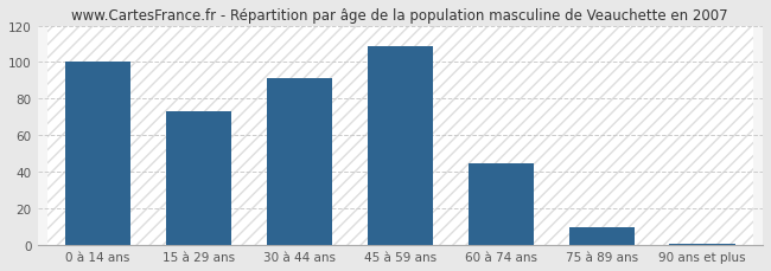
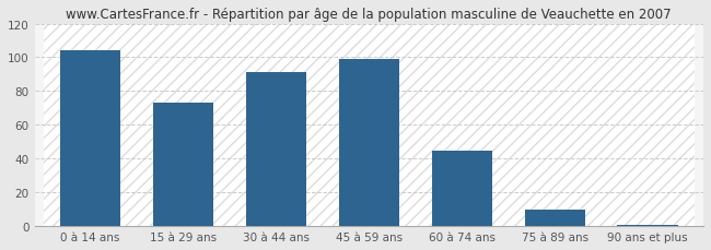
0 à 14 ans: 100 -> 104
45 à 59 ans: 109 -> 99
